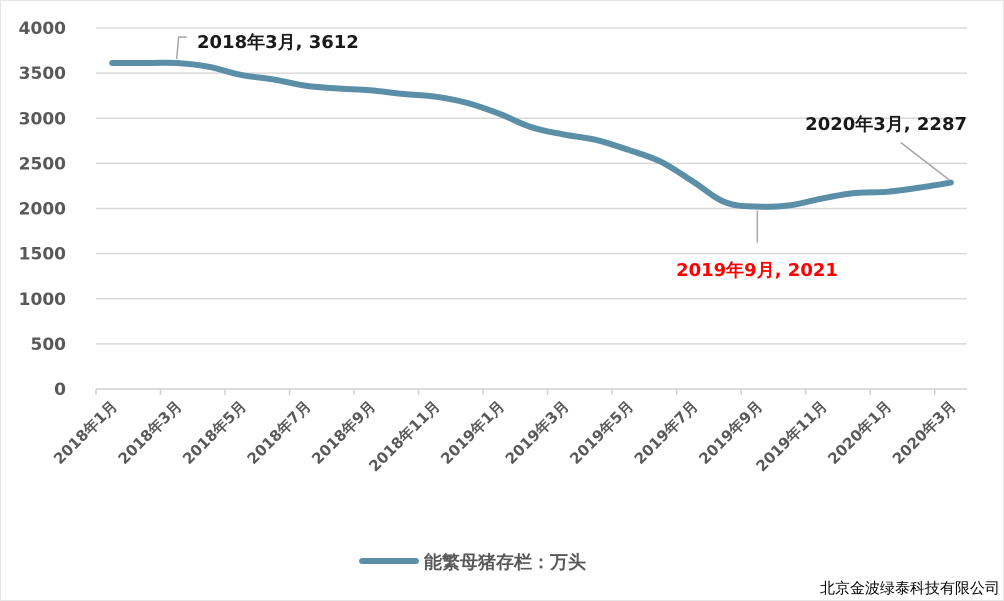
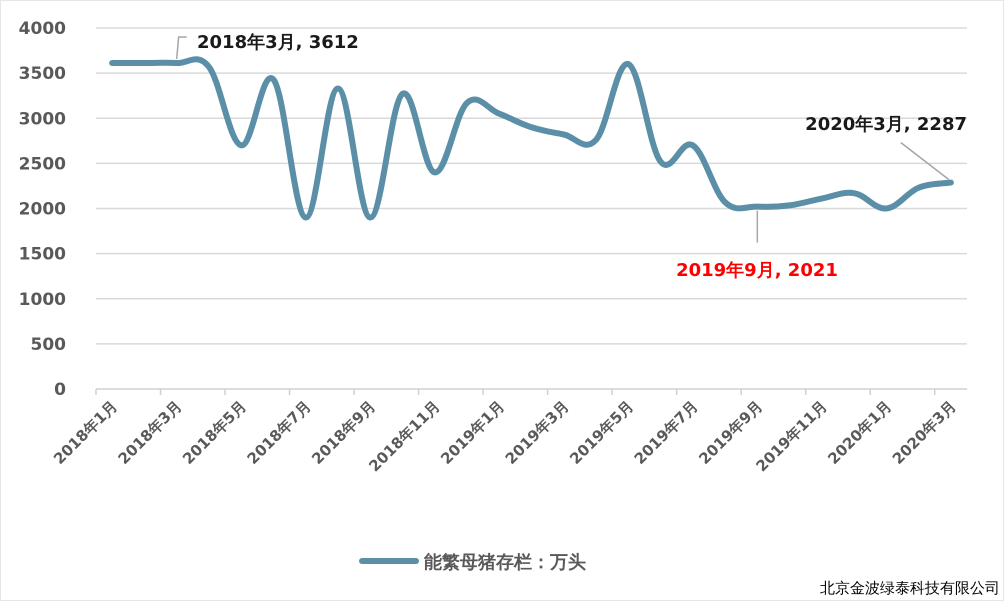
2018年5月: 3500 -> 2700
2018年7月: 3400 -> 1900
2018年9月: 3300 -> 1900
2018年11月: 3200 -> 2400
2019年5月: 2600 -> 3600
2019年7月: 2300 -> 2700
2020年1月: 2200 -> 2000
